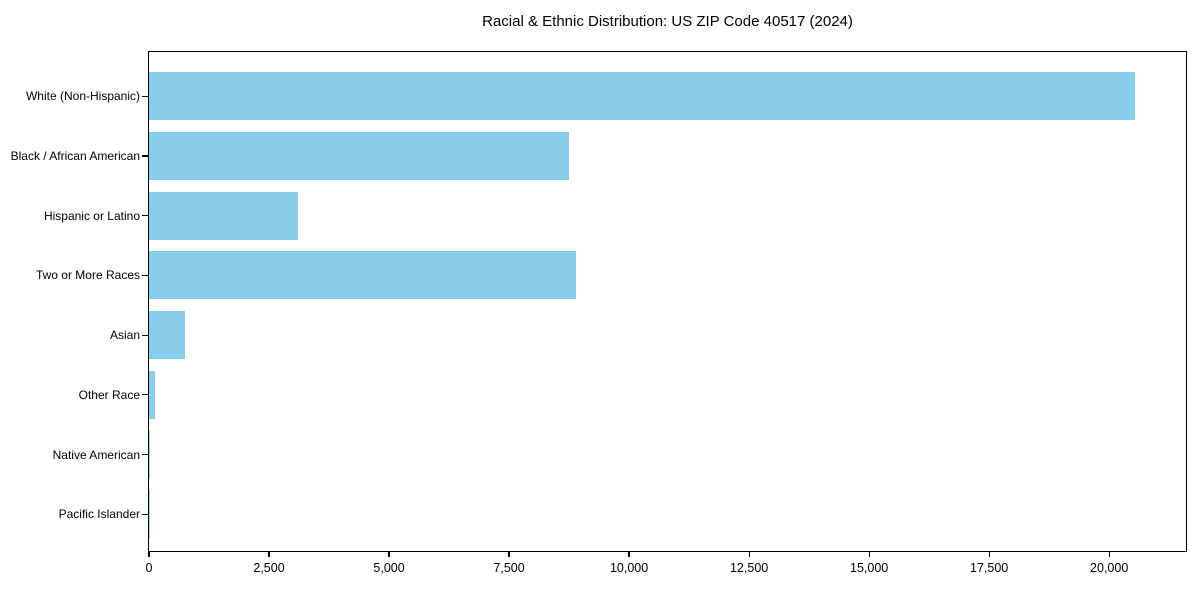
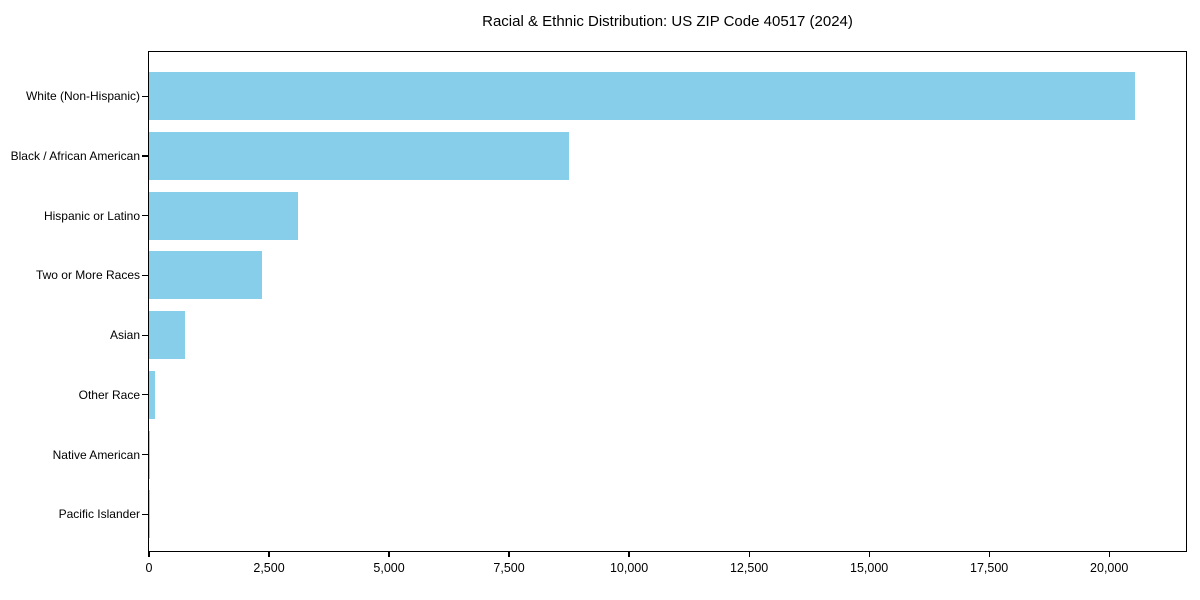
Two or More Races: 8900 -> 2400
